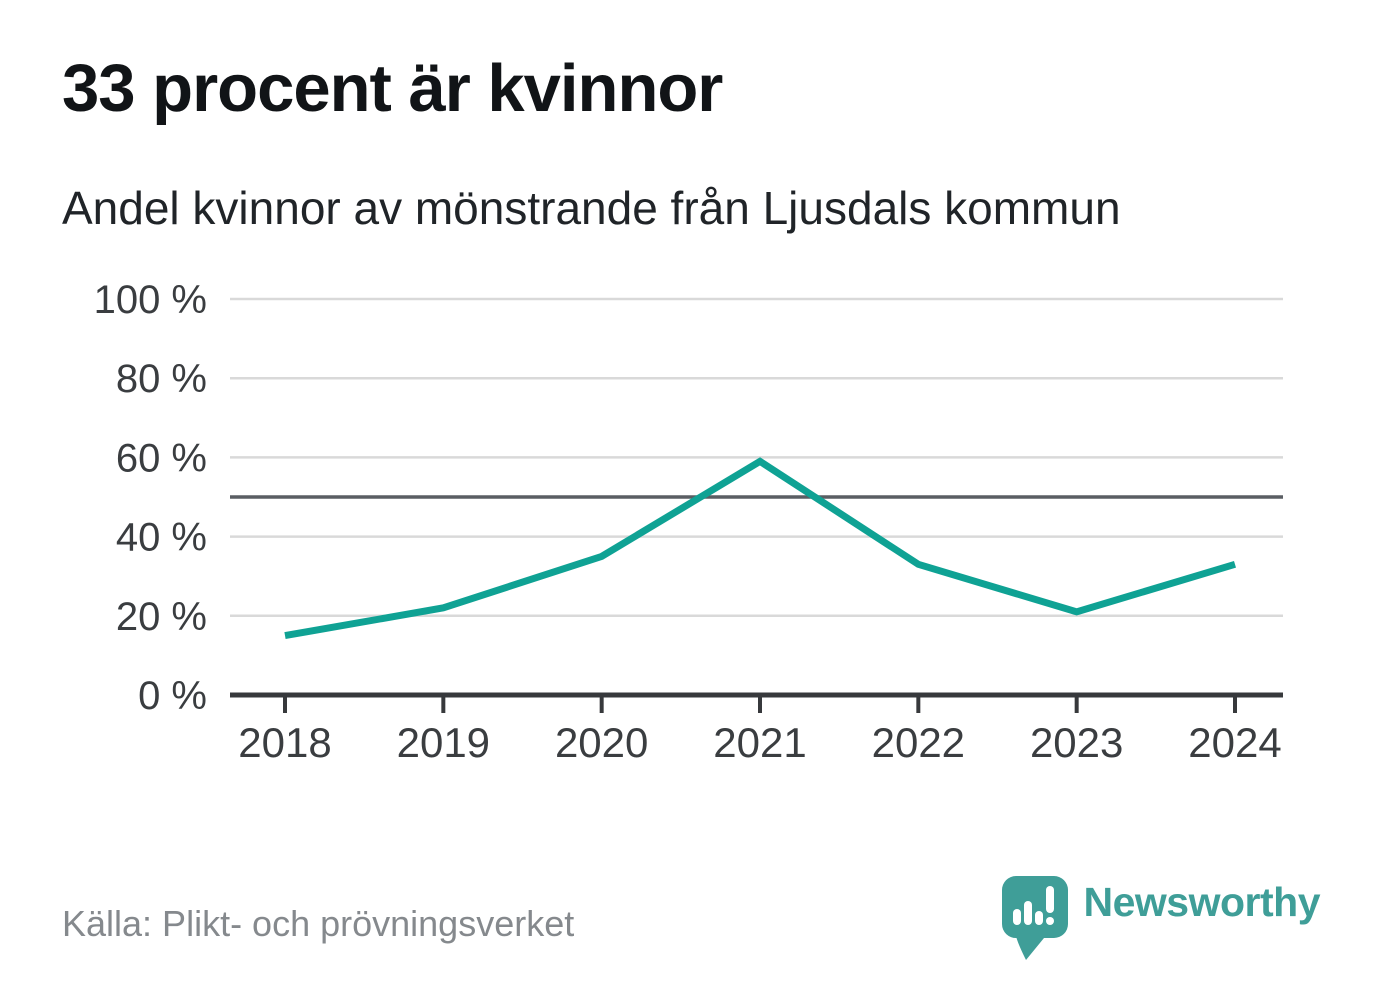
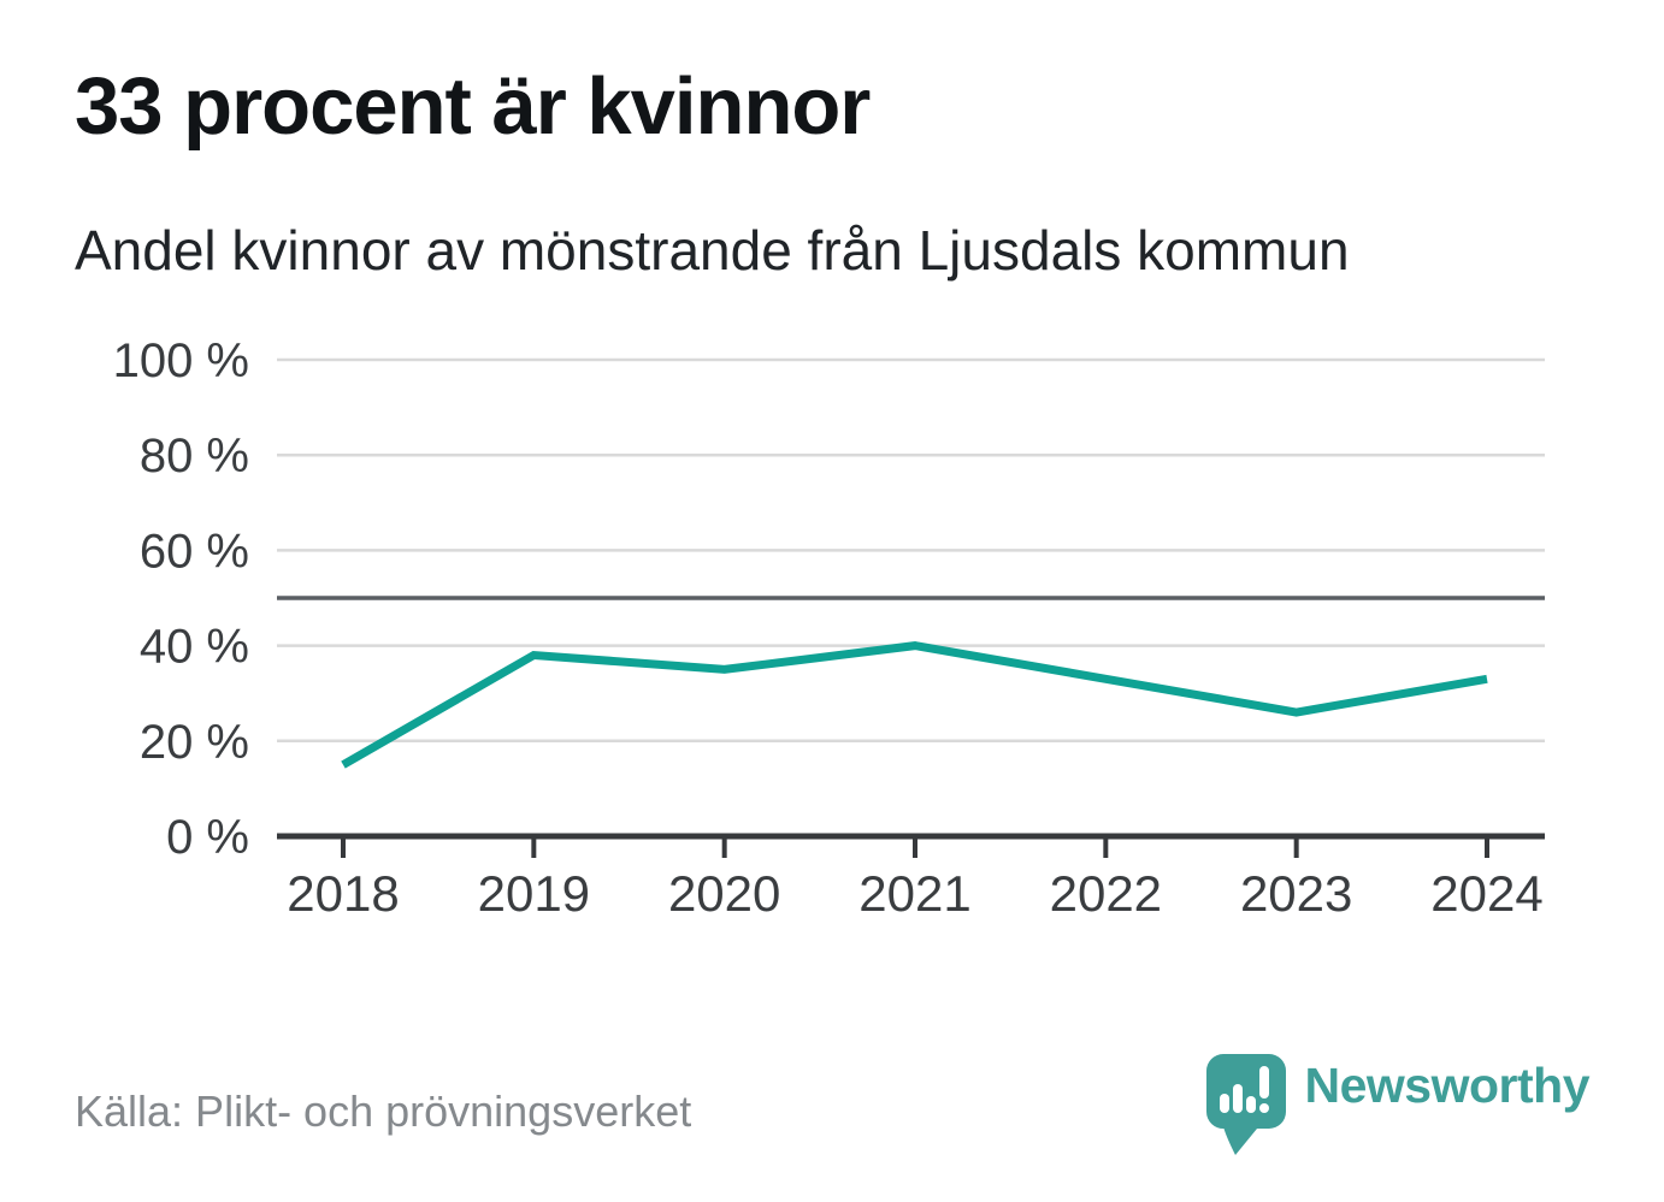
2019: 22% -> 38%
2021: 59% -> 40%
2023: 21% -> 26%
